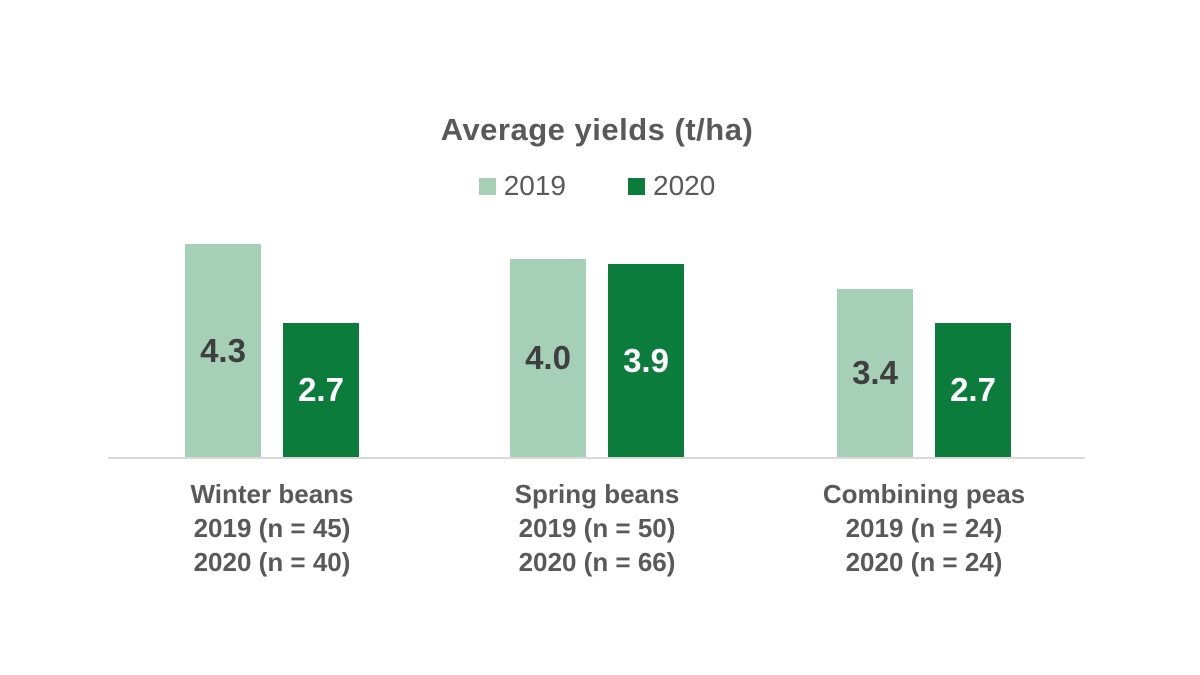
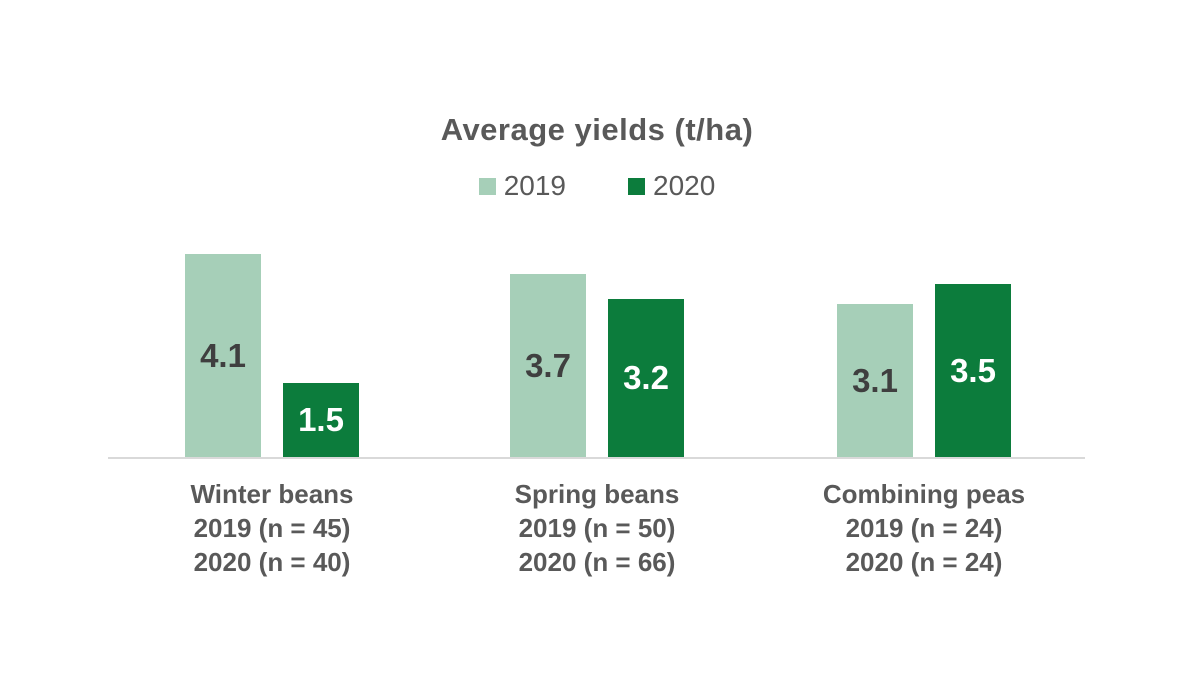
2019/Winter beans: 4.3 -> 4.1
2020/Winter beans: 2.7 -> 1.5
2019/Spring beans: 4.0 -> 3.7
2020/Spring beans: 3.9 -> 3.2
2019/Combining peas: 3.4 -> 3.1
2020/Combining peas: 2.7 -> 3.5
